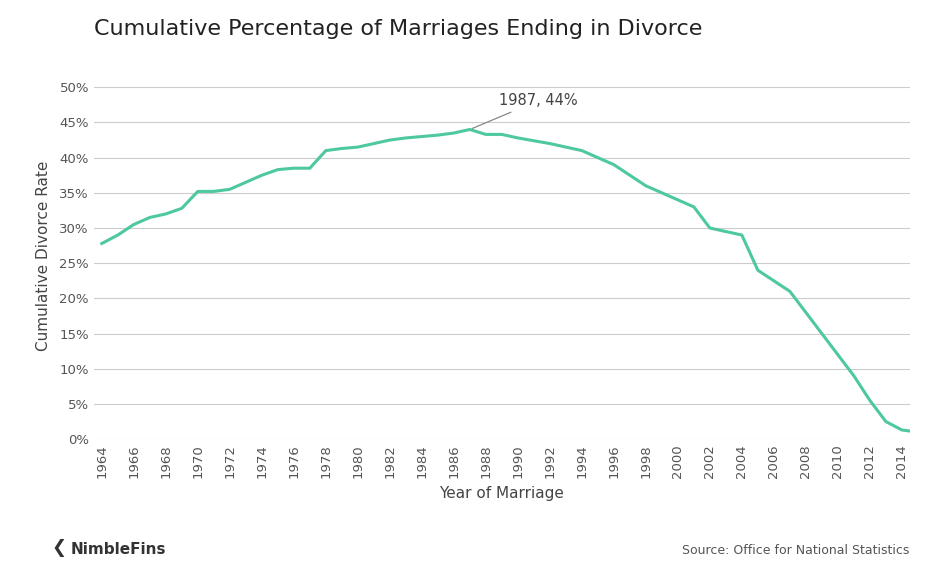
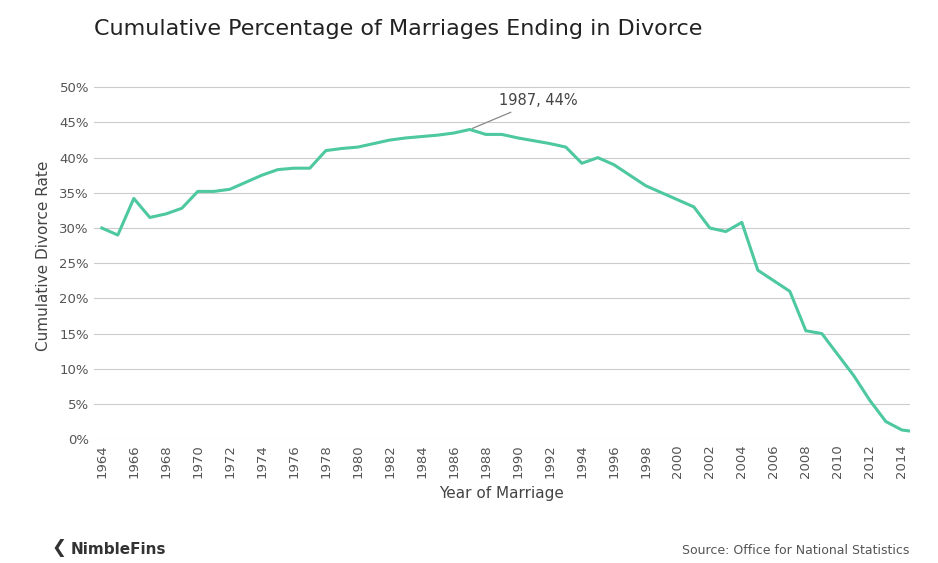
1964: 27.8% -> 30.0%
1966: 30.5% -> 34.2%
1994: 41.0% -> 39.2%
2004: 29.0% -> 30.8%
2008: 18.0% -> 15.4%
